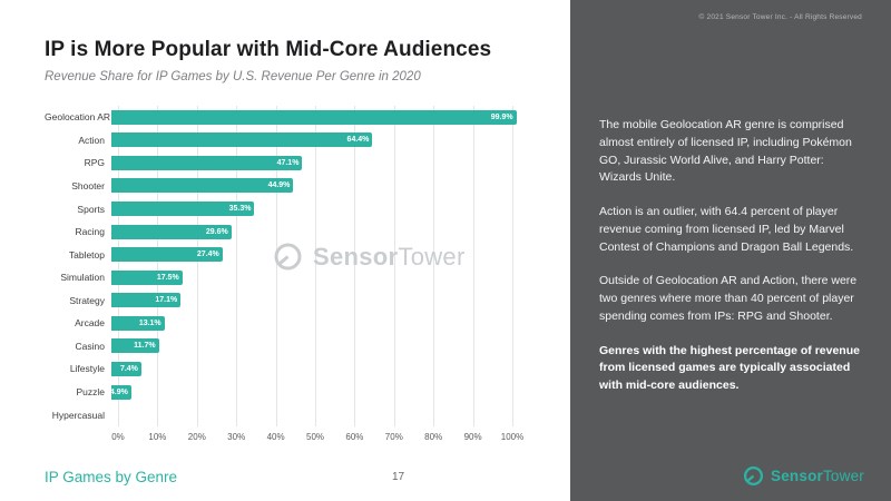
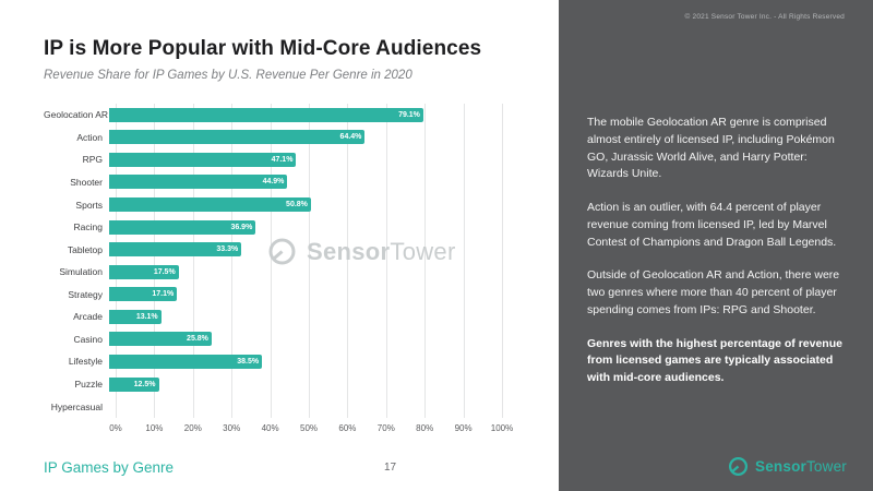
Geolocation AR: 99.9% -> 79.1%
Sports: 35.3% -> 50.8%
Racing: 29.6% -> 36.9%
Tabletop: 27.4% -> 33.3%
Casino: 11.7% -> 25.8%
Lifestyle: 7.4% -> 38.5%
Puzzle: 4.9% -> 12.5%
